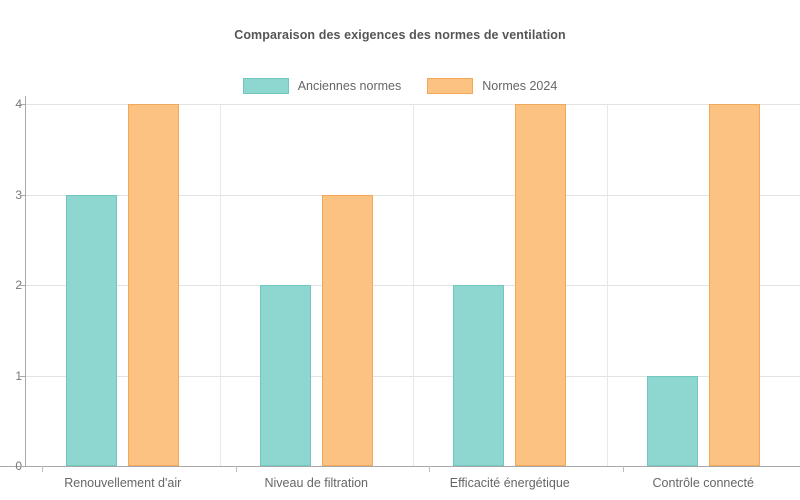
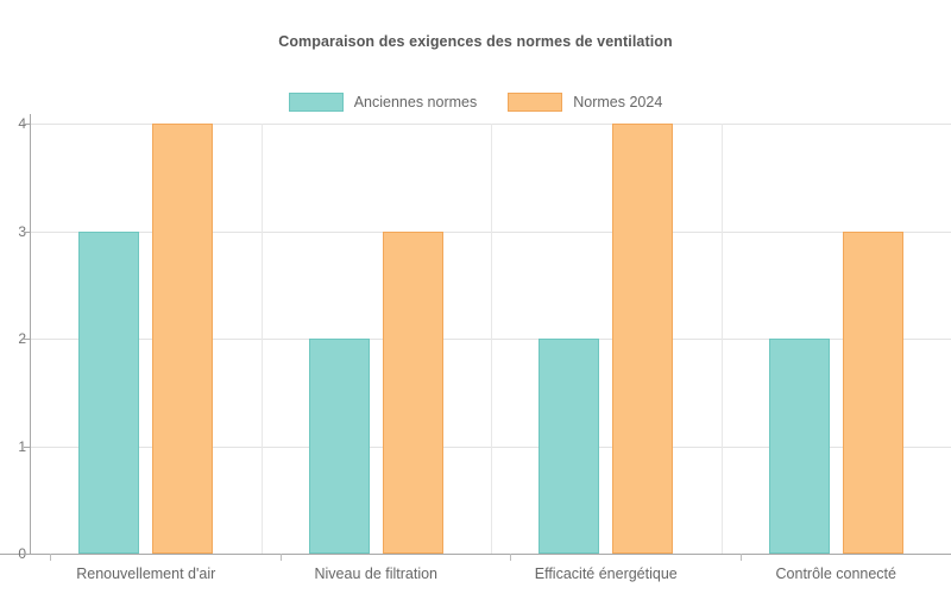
Anciennes normes/Contrôle connecté: 1 -> 2
Normes 2024/Contrôle connecté: 4 -> 3
